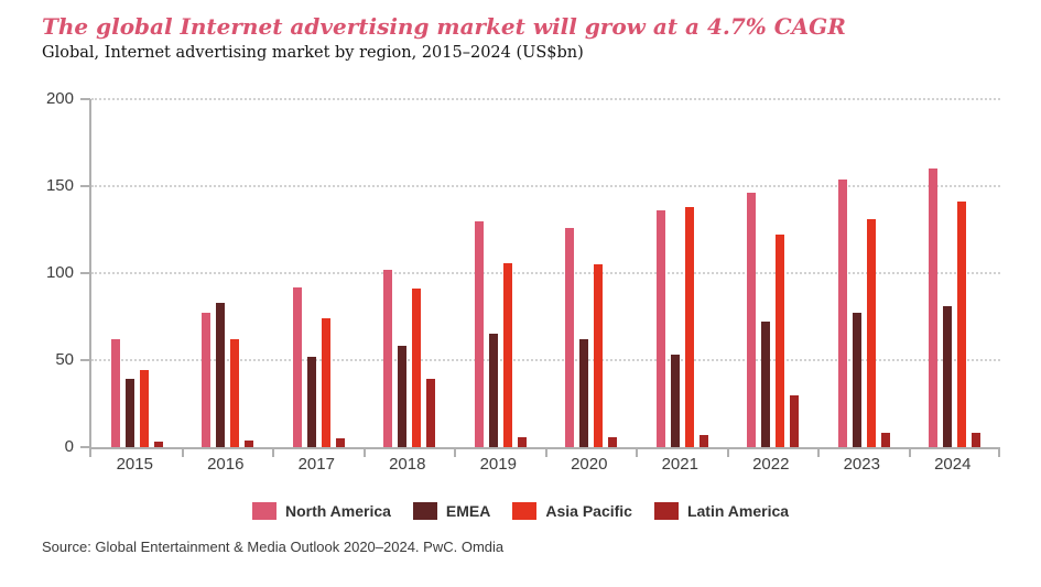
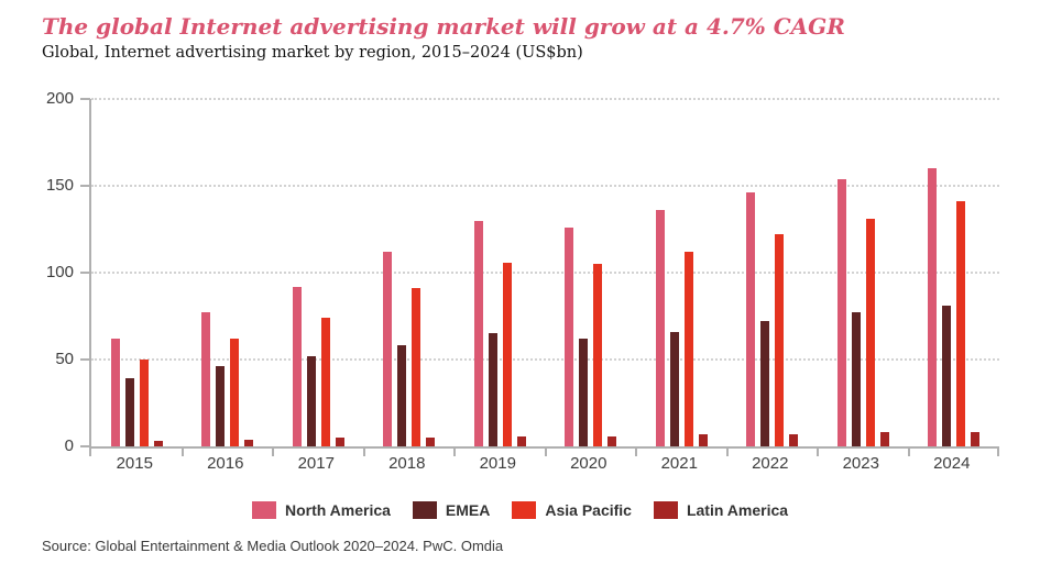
Asia Pacific/2015: 44 -> 50
EMEA/2016: 83 -> 46
North America/2018: 102 -> 112
Latin America/2018: 39 -> 5
EMEA/2021: 53 -> 66
Asia Pacific/2021: 138 -> 112
Latin America/2022: 30 -> 7
